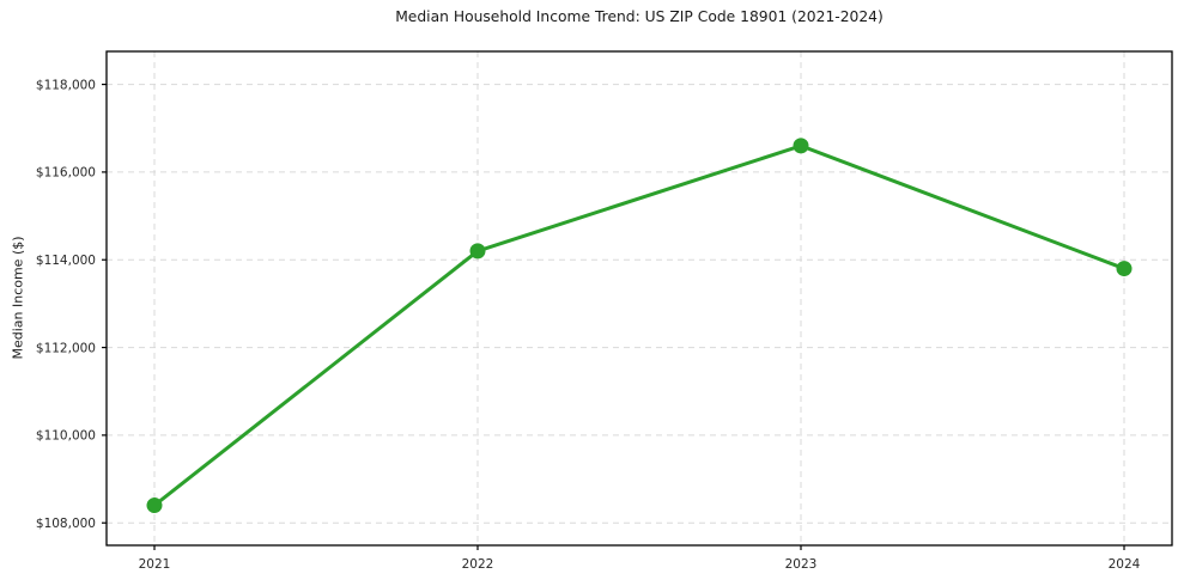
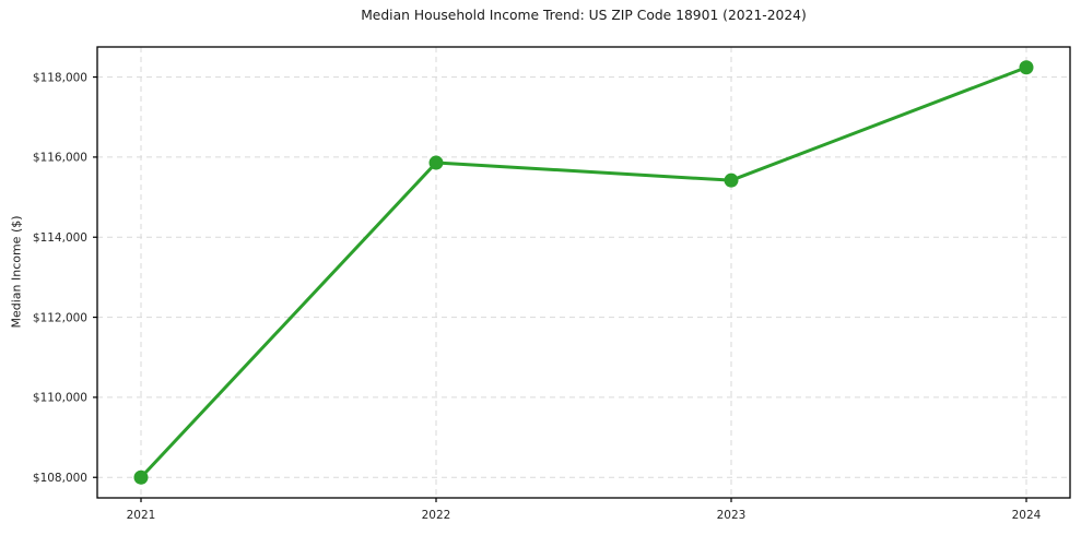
2021: $108400 -> $108000
2022: $114200 -> $115900
2023: $116600 -> $115400
2024: $113800 -> $118200
